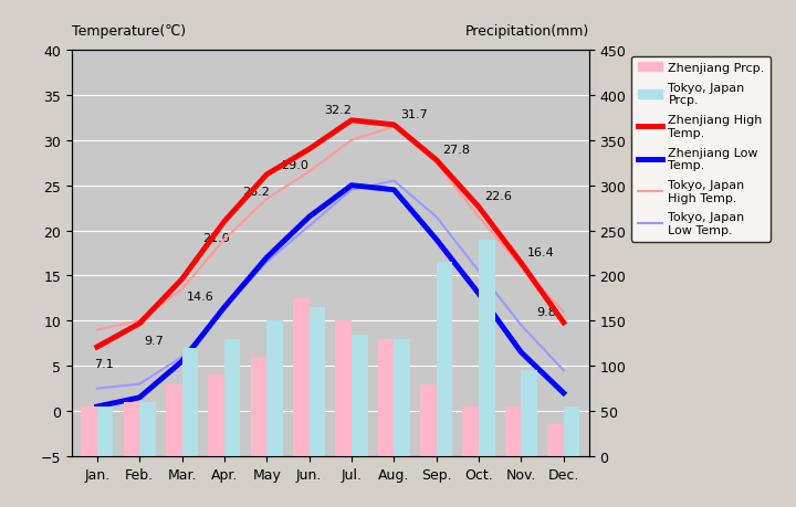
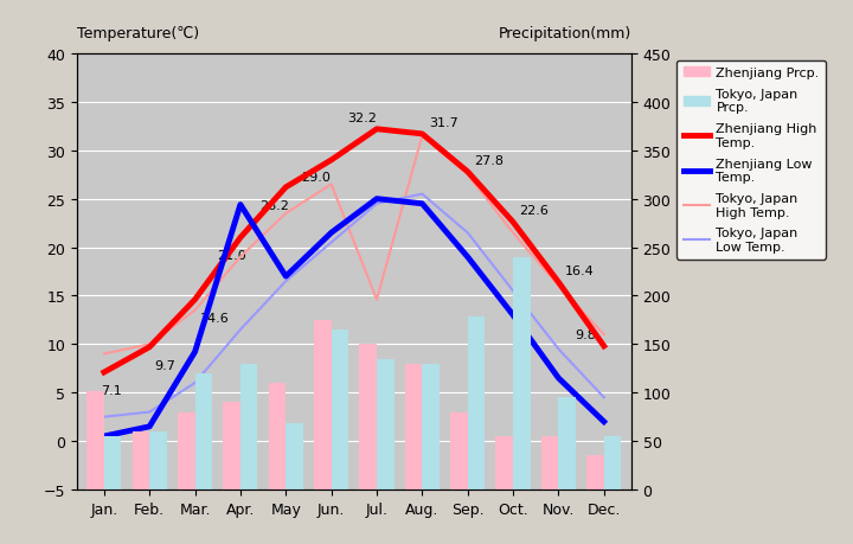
Zhenjiang Prcp./Jan.: 55 -> 102
Zhenjiang Low Temp./Mar.: 5.5 -> 9.2
Zhenjiang Low Temp./Apr.: 11.5 -> 24.4
Tokyo, Japan Prcp./May: 150 -> 68
Tokyo, Japan High Temp./Jul.: 30.0 -> 14.6
Tokyo, Japan Prcp./Sep.: 215 -> 178
